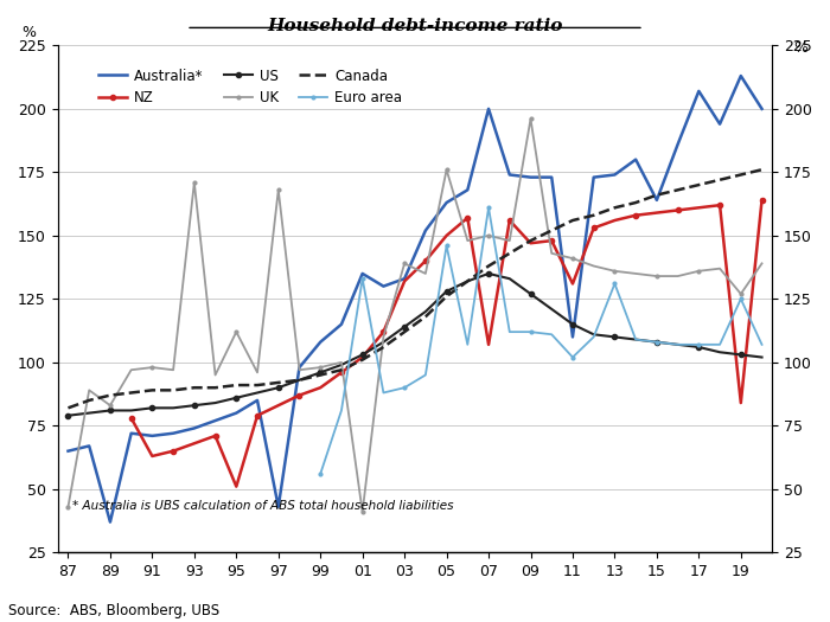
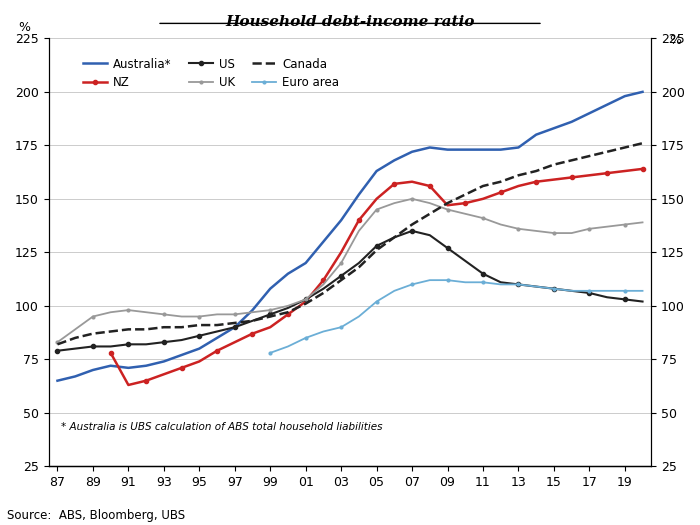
UK/87: 43 -> 83
Australia*/89: 37 -> 70
UK/89: 83 -> 95
UK/93: 171 -> 96
NZ/95: 51 -> 74
UK/95: 112 -> 95
Australia*/97: 43 -> 90
UK/97: 168 -> 96
Euro area/99: 56 -> 78
Australia*/01: 135 -> 120
UK/01: 41 -> 103
Euro area/01: 133 -> 85
Australia*/03: 133 -> 140
NZ/03: 132 -> 125
UK/03: 139 -> 120
UK/05: 176 -> 145
Euro area/05: 146 -> 102
Australia*/07: 200 -> 172
NZ/07: 107 -> 158
Euro area/07: 161 -> 110
UK/09: 196 -> 145
Australia*/11: 110 -> 173
NZ/11: 131 -> 150
Euro area/11: 102 -> 111
Euro area/13: 131 -> 110
Australia*/15: 164 -> 183
Australia*/17: 207 -> 190
Australia*/19: 213 -> 198
NZ/19: 84 -> 163
UK/19: 127 -> 138
Euro area/19: 125 -> 107
